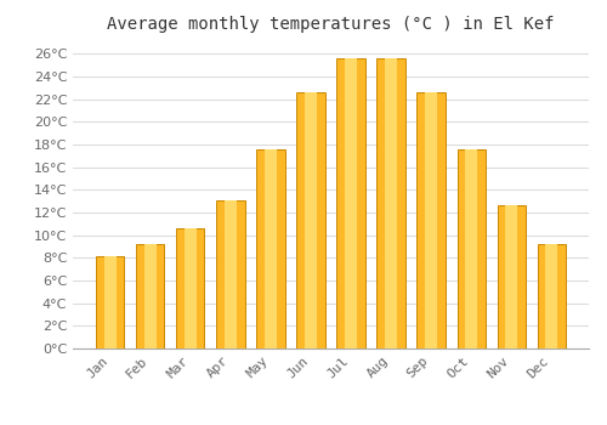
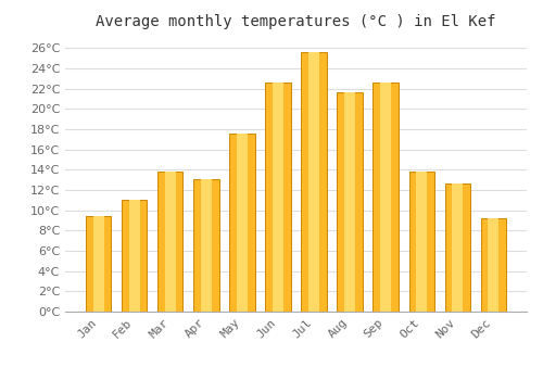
Jan: 8.1°C -> 9.4°C
Feb: 9.2°C -> 11.0°C
Mar: 10.6°C -> 13.8°C
Aug: 25.6°C -> 21.6°C
Oct: 17.6°C -> 13.8°C
